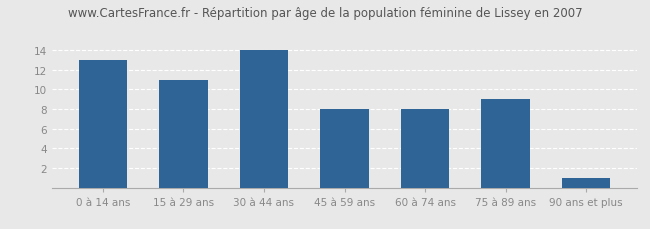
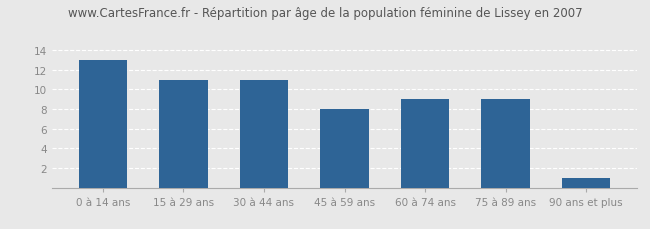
30 à 44 ans: 14 -> 11
60 à 74 ans: 8 -> 9
